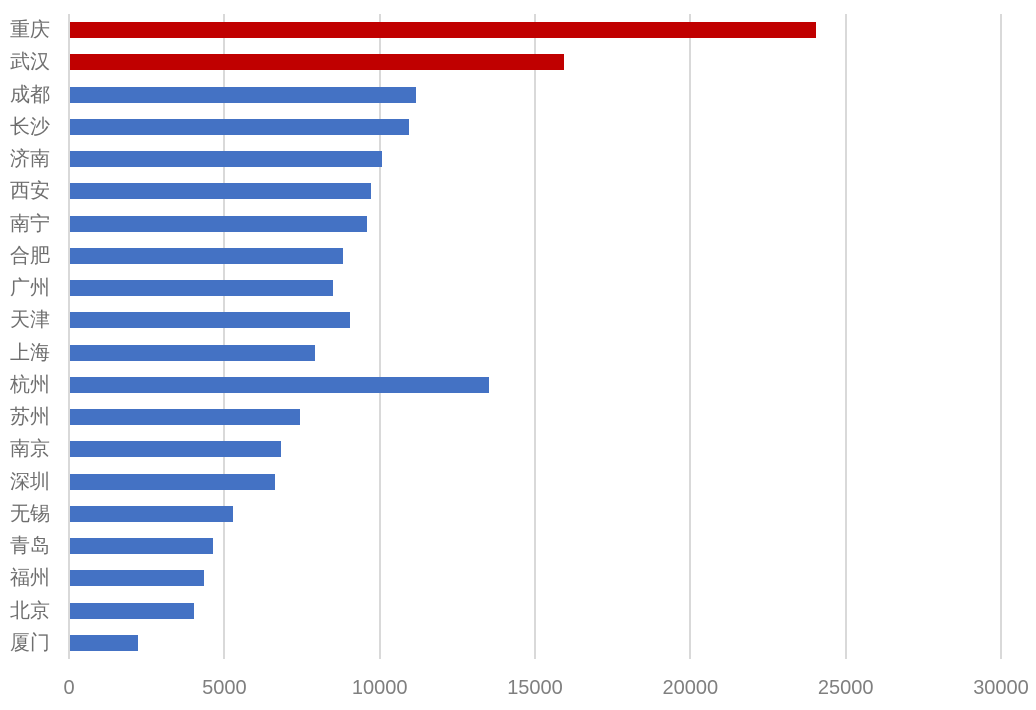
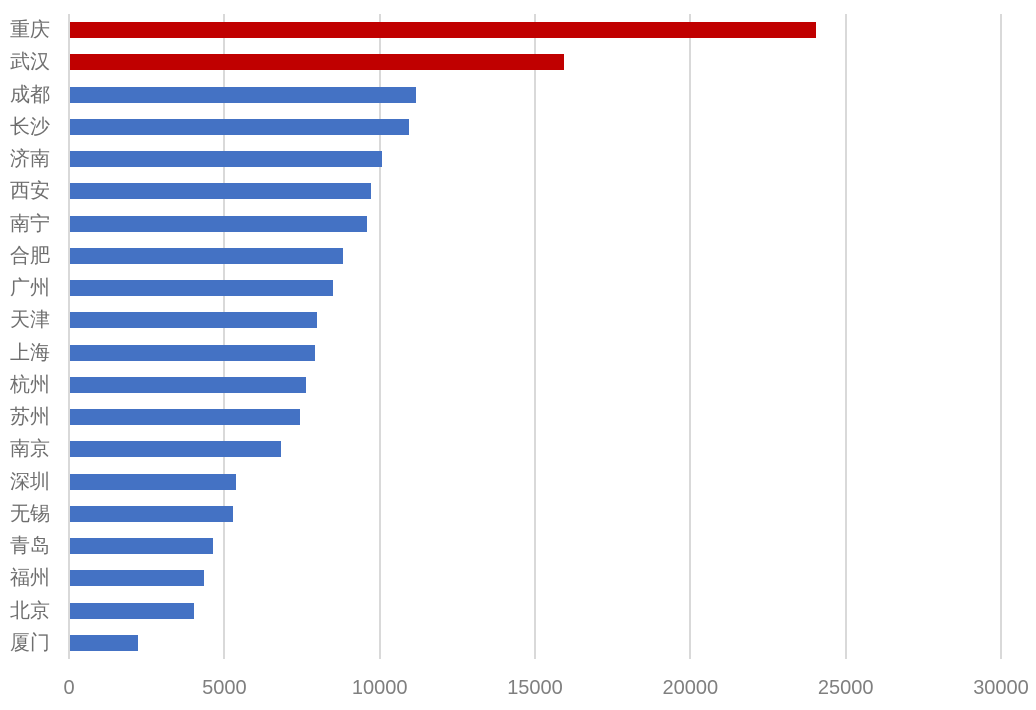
天津: 9000 -> 8000
杭州: 13500 -> 7600
深圳: 6600 -> 5400
